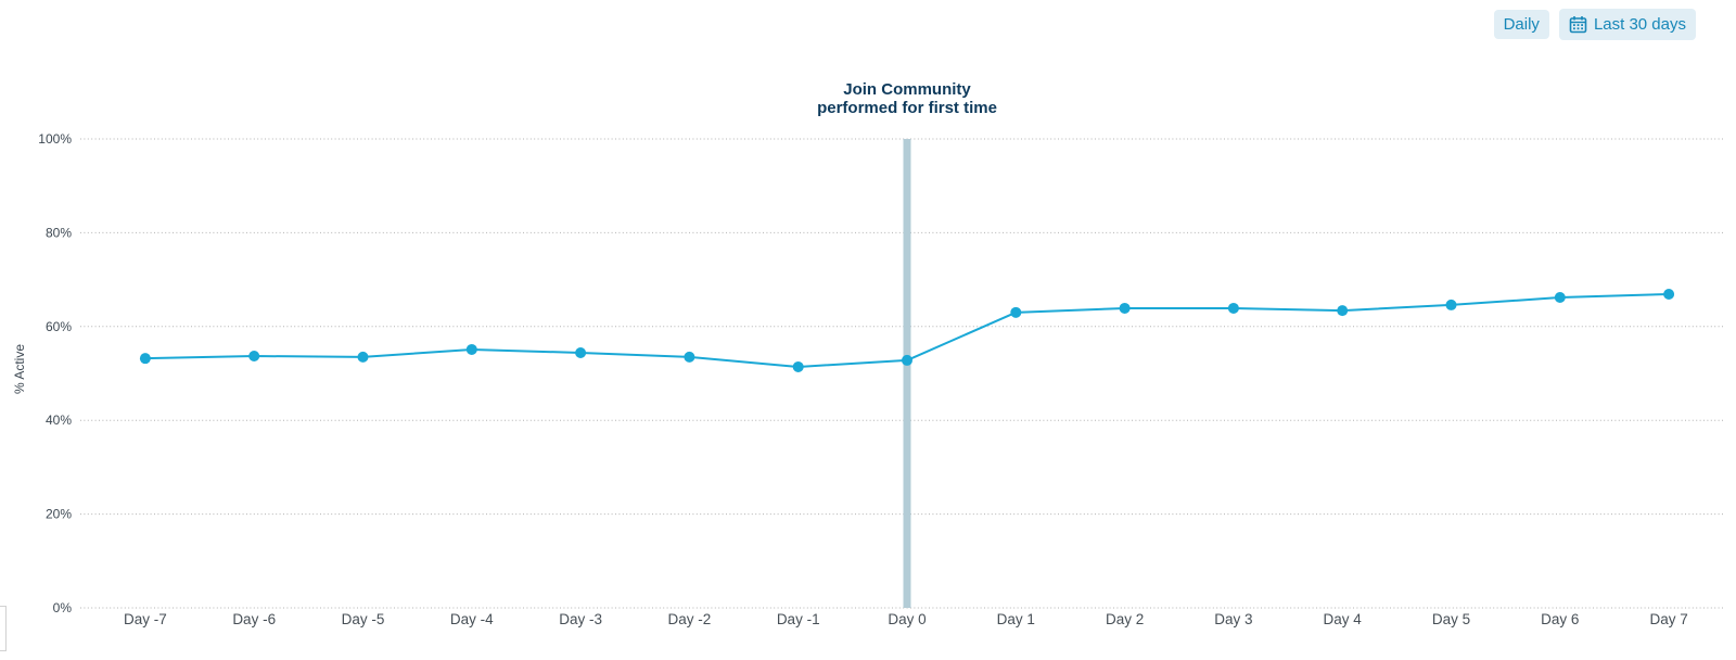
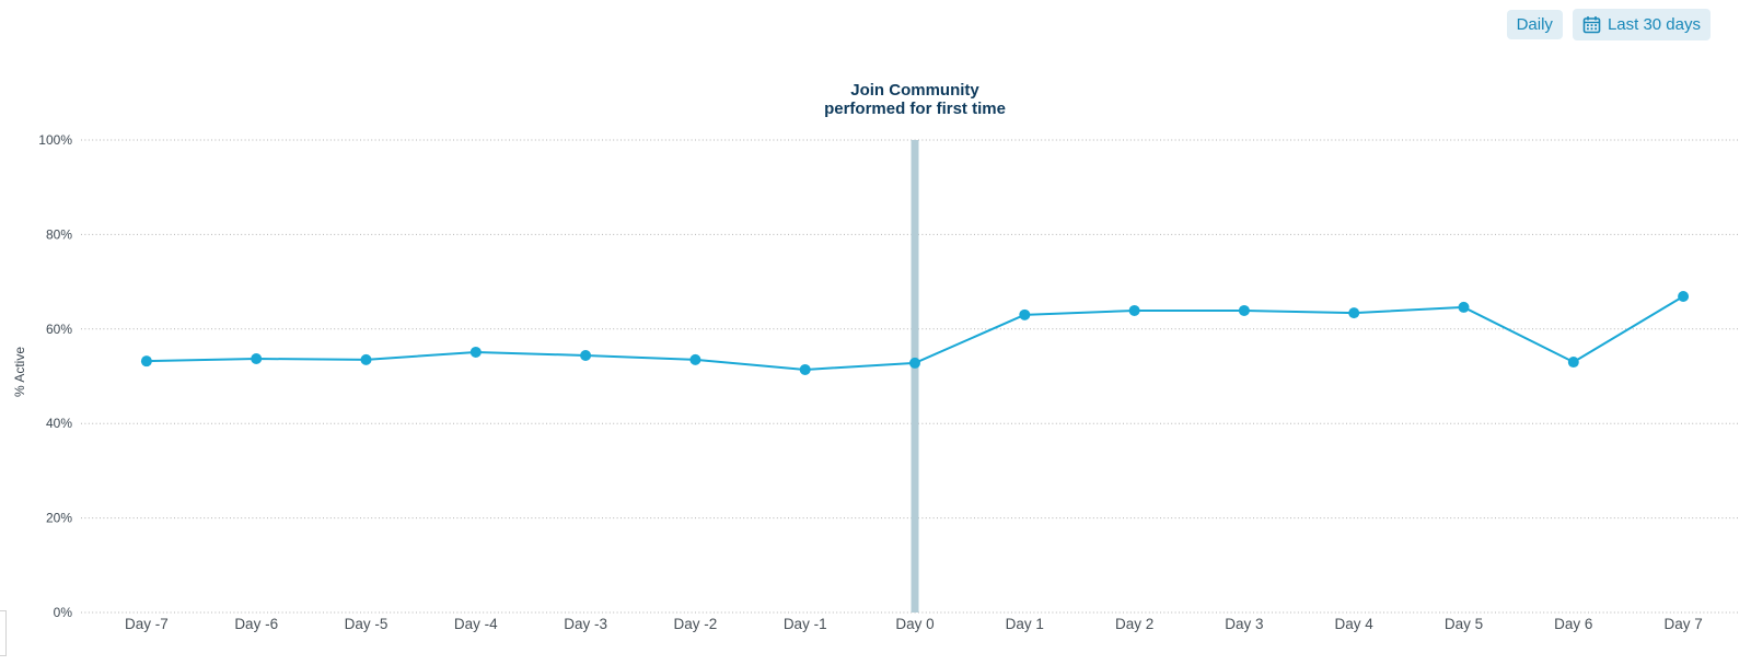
Day 6: 66% -> 53%
